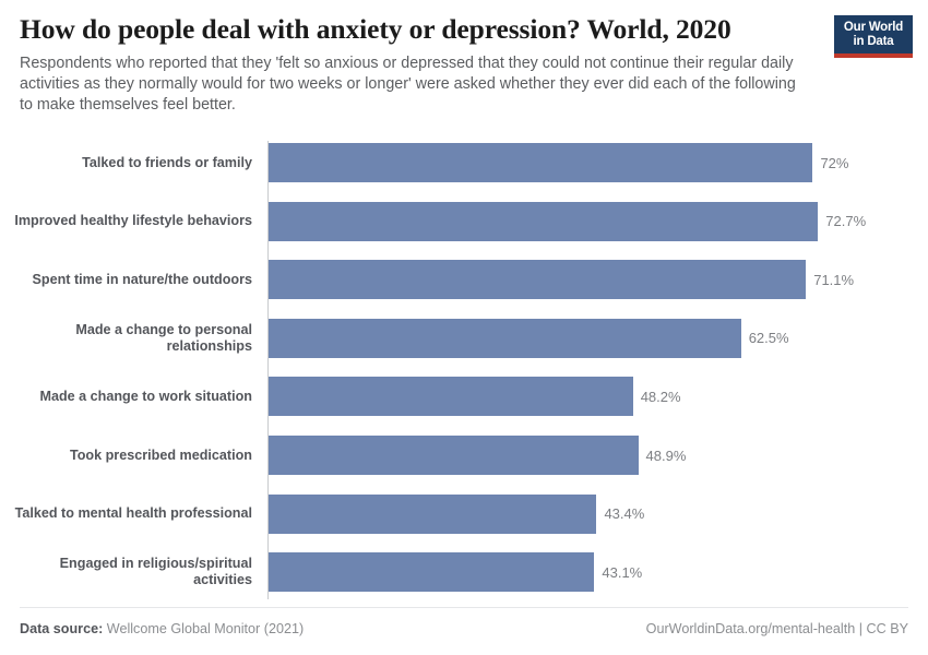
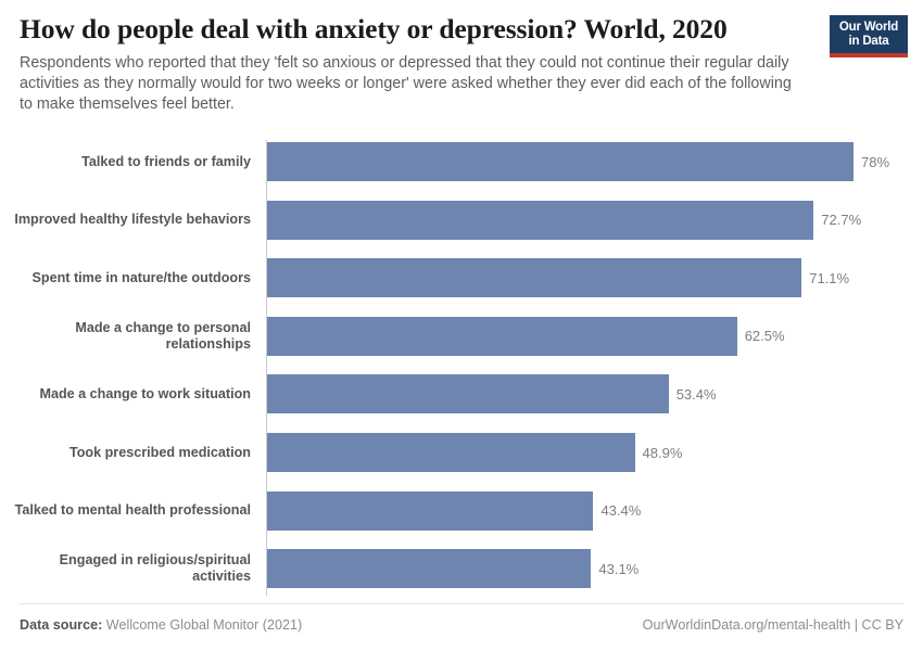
Talked to friends or family: 72% -> 78%
Made a change to work situation: 48.2% -> 53.4%
